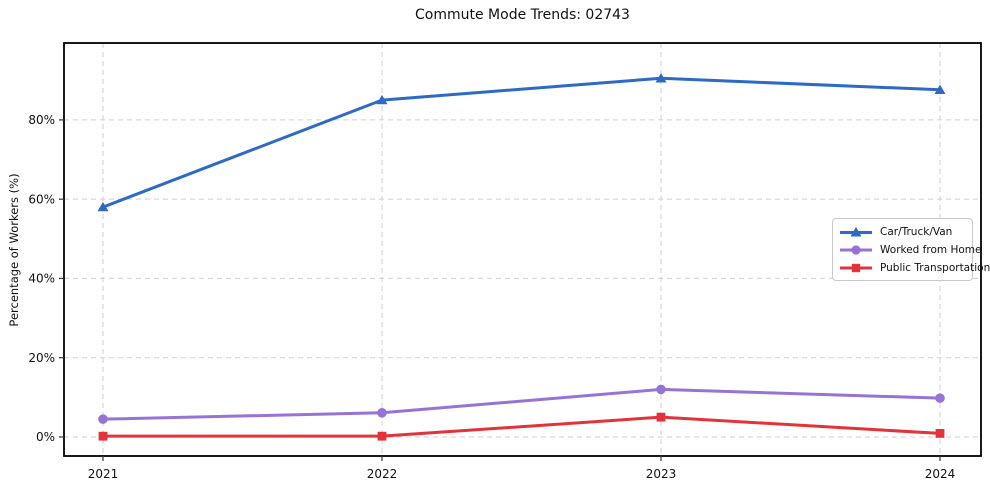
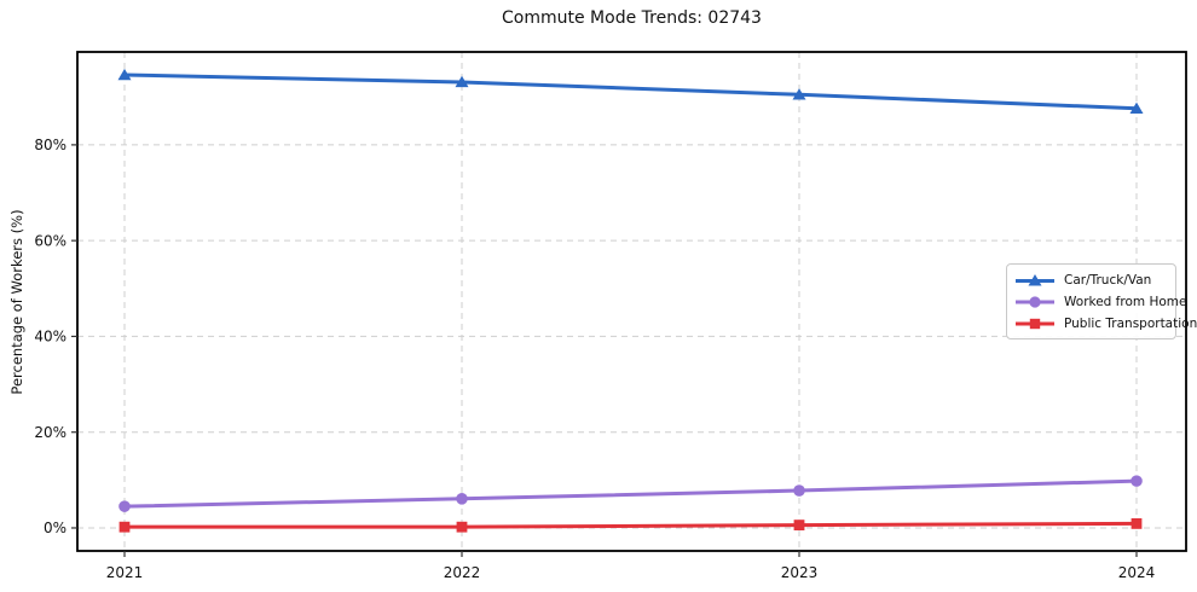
Car/Truck/Van/2021: 58% -> 95%
Car/Truck/Van/2022: 85% -> 93%
Worked from Home/2023: 12% -> 8%
Public Transportation/2023: 5% -> 1%
